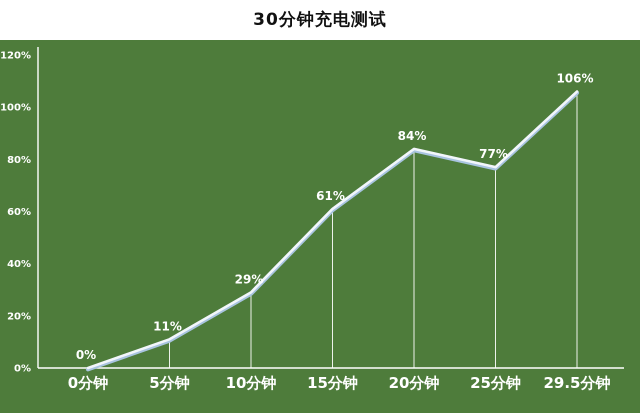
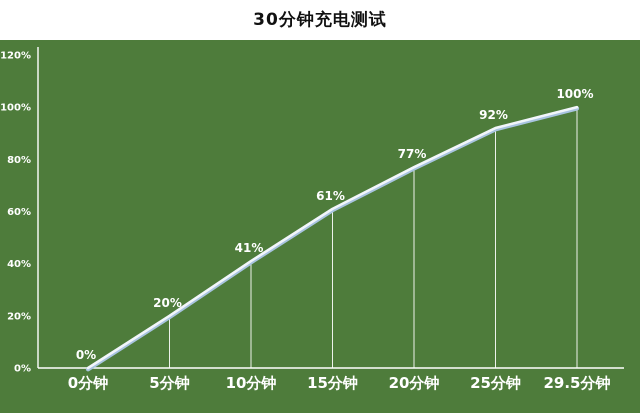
5分钟: 11% -> 20%
10分钟: 29% -> 41%
20分钟: 84% -> 77%
25分钟: 77% -> 92%
29.5分钟: 106% -> 100%
